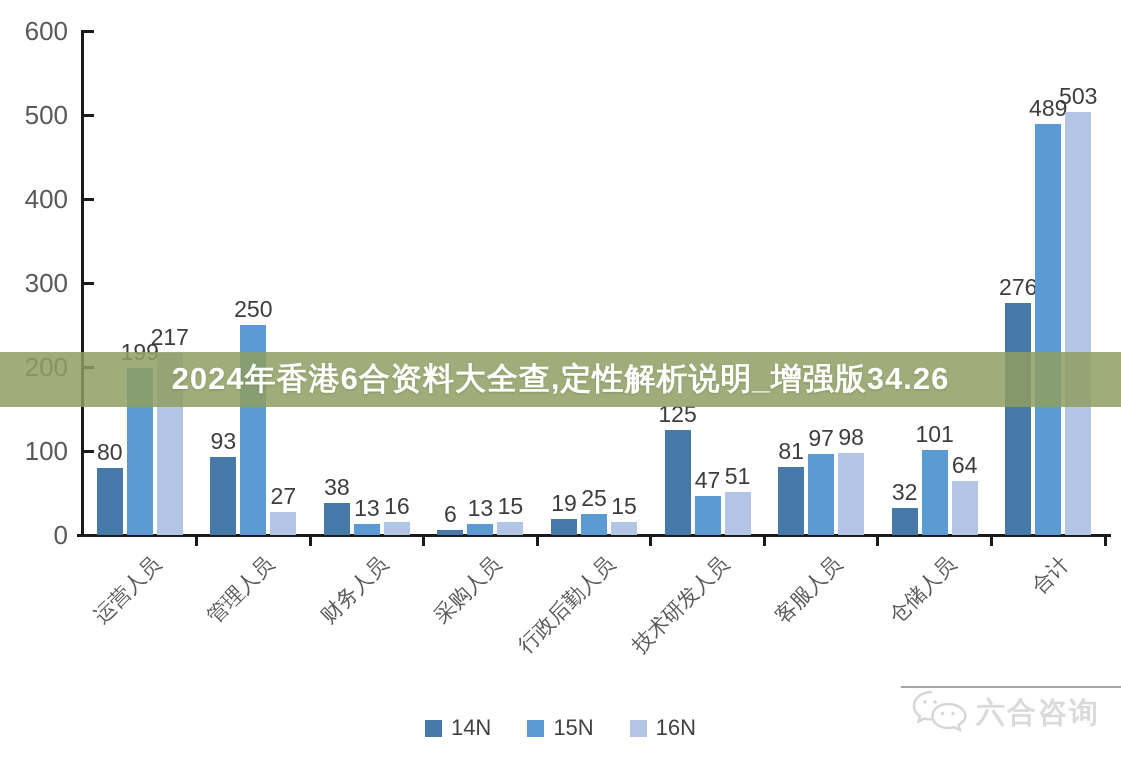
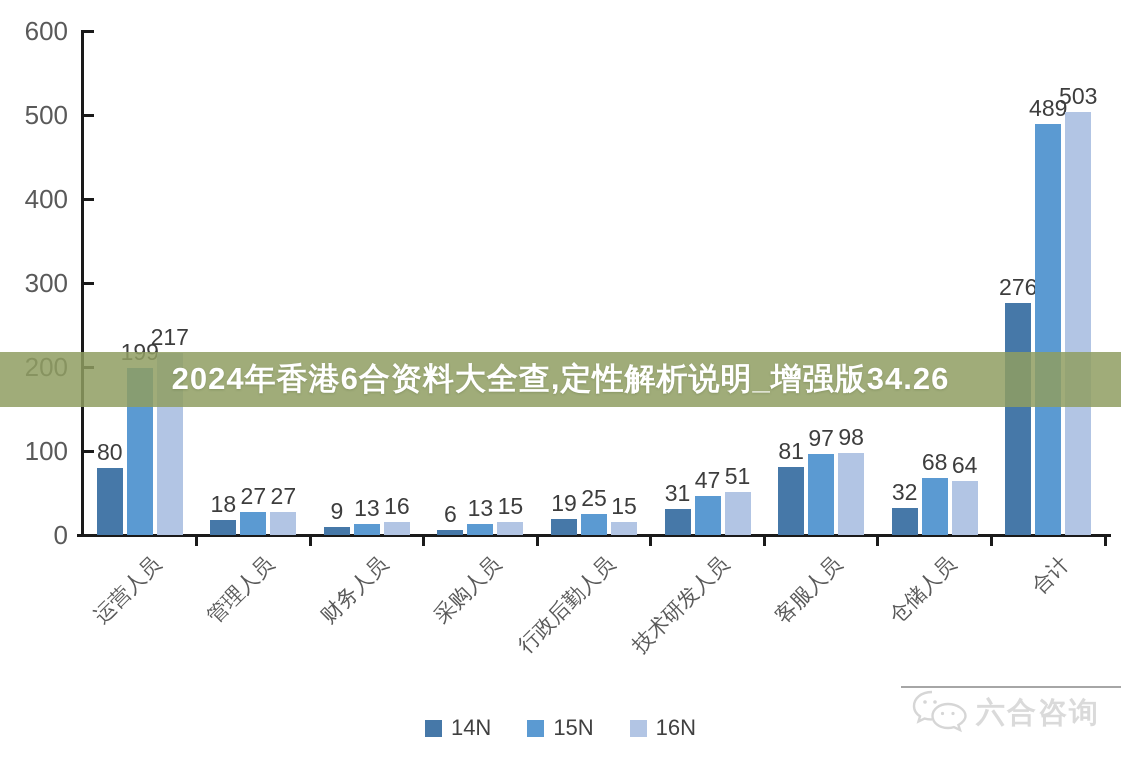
14N/管理人员: 93 -> 18
15N/管理人员: 250 -> 27
14N/财务人员: 38 -> 9
14N/技术研发人员: 125 -> 31
15N/仓储人员: 101 -> 68
